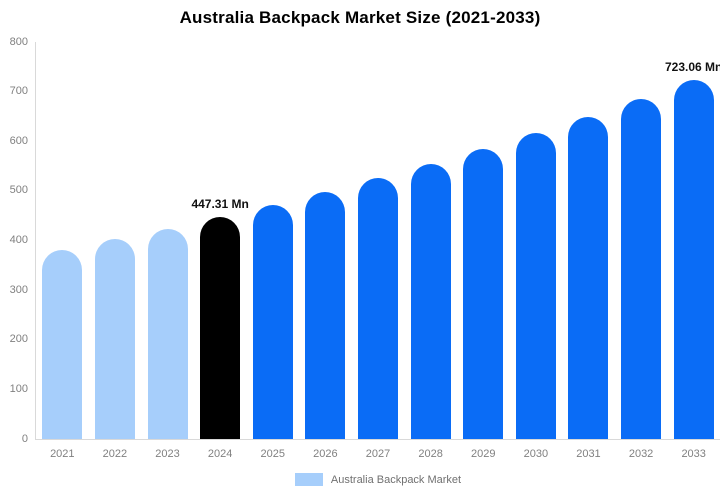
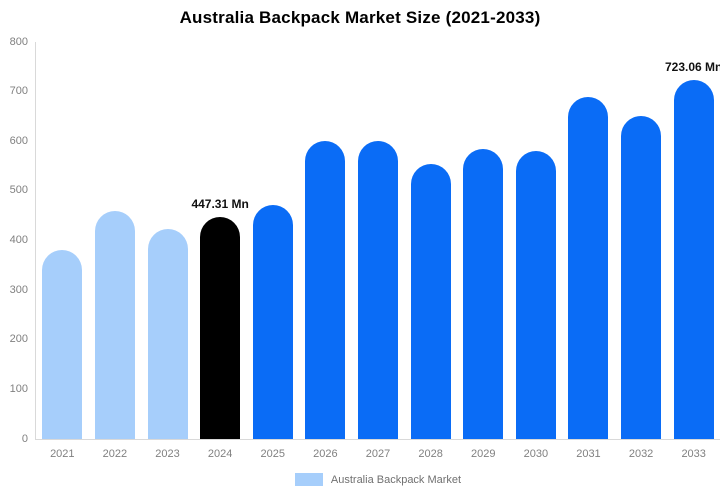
2022: 400 -> 460
2026: 500 -> 600
2027: 520 -> 600
2030: 620 -> 580
2031: 650 -> 690
2032: 690 -> 650
